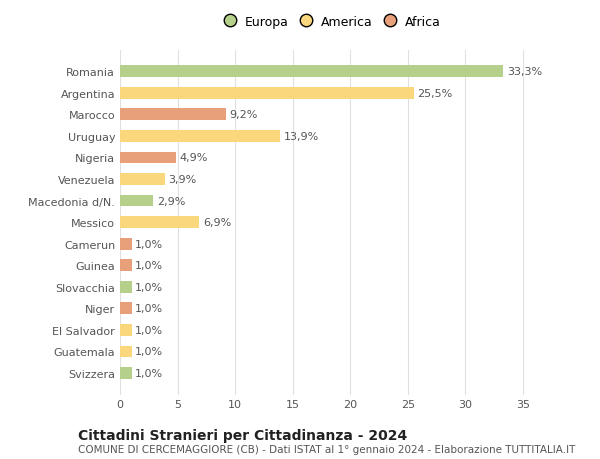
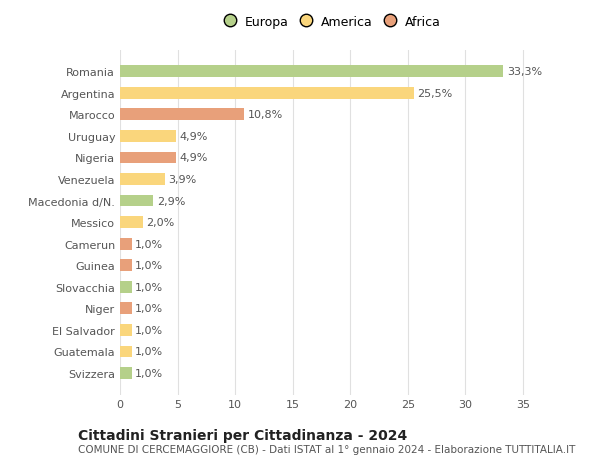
Marocco: 9,2% -> 10,8%
Uruguay: 13,9% -> 4,9%
Messico: 6,9% -> 2,0%
